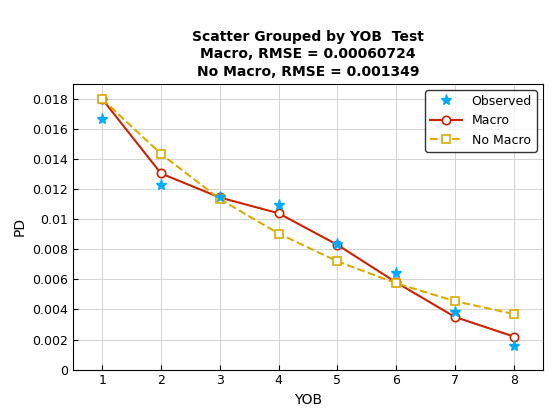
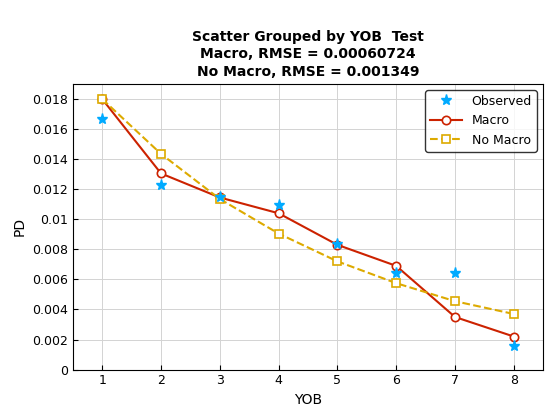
Macro/6: 0.0058 -> 0.0069
Observed/7: 0.0039 -> 0.0064
